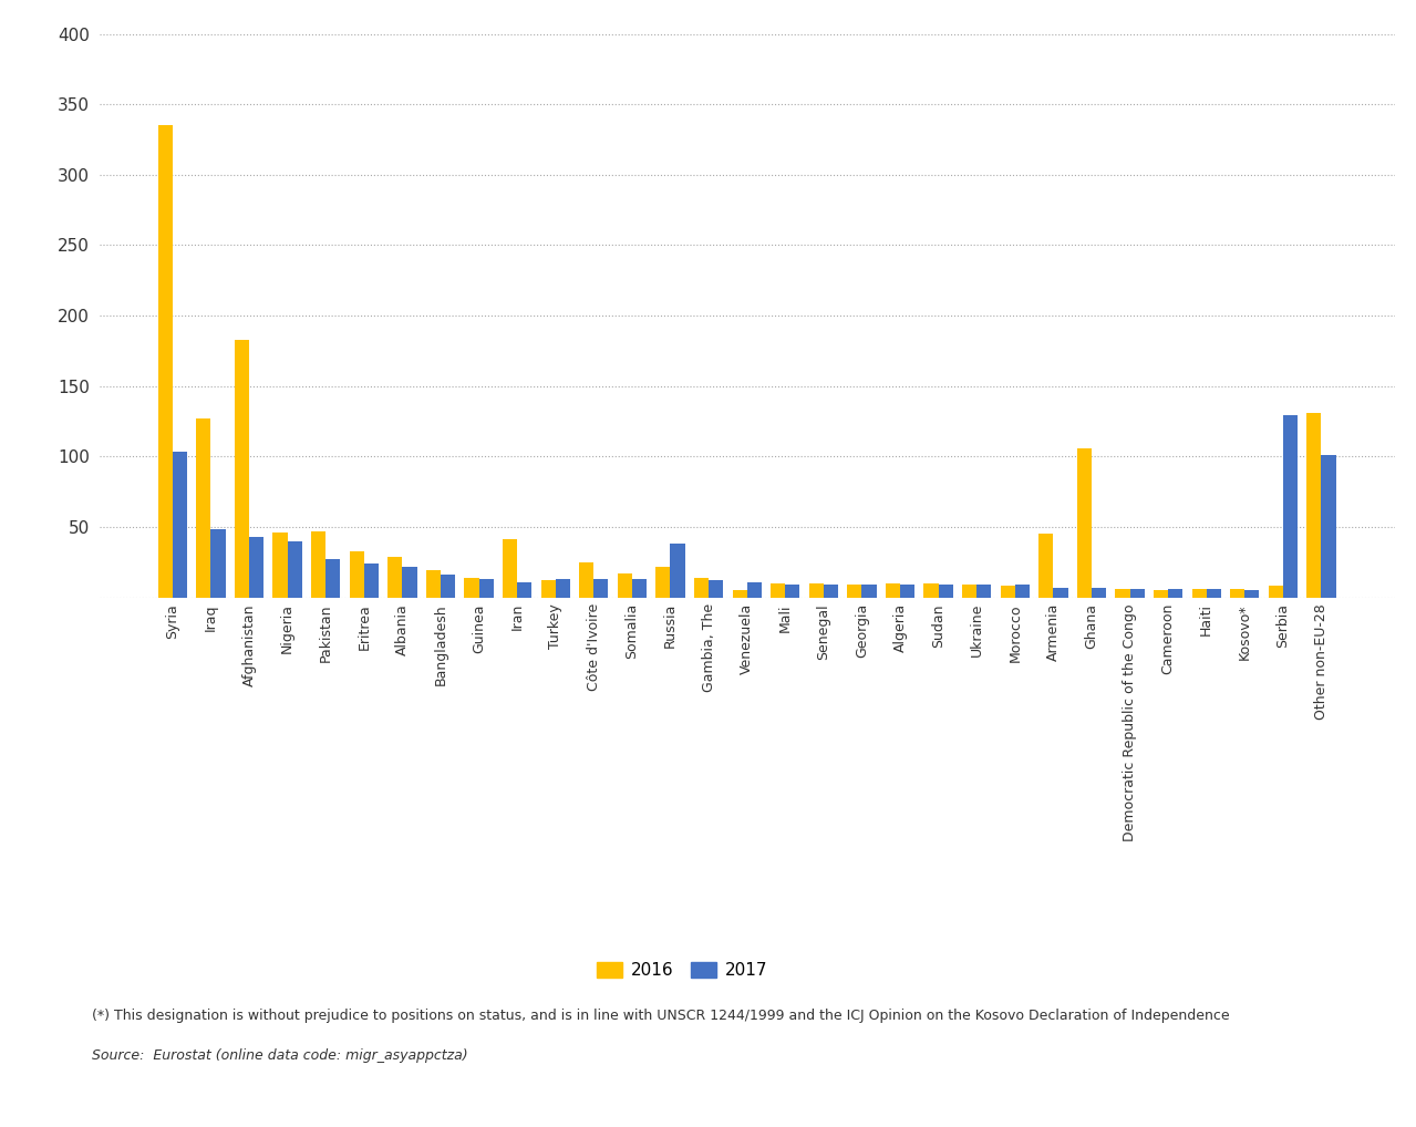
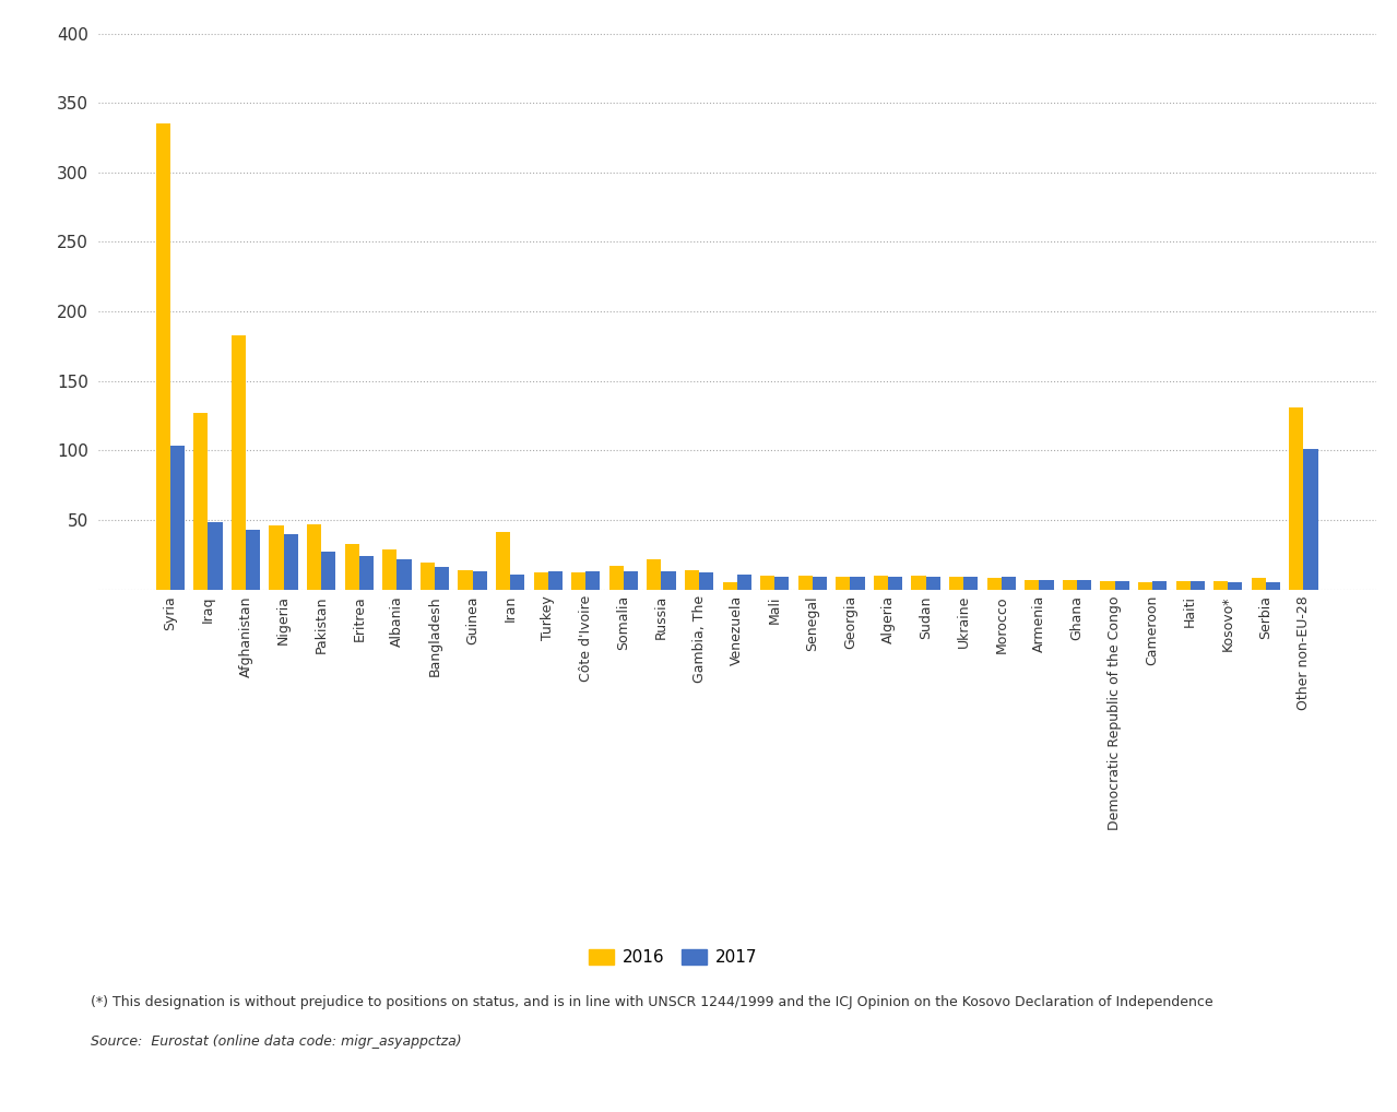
2016/Côte d'Ivoire: 25 -> 12
2017/Russia: 38 -> 13
2016/Armenia: 45 -> 7
2016/Ghana: 106 -> 7
2017/Serbia: 129 -> 5
